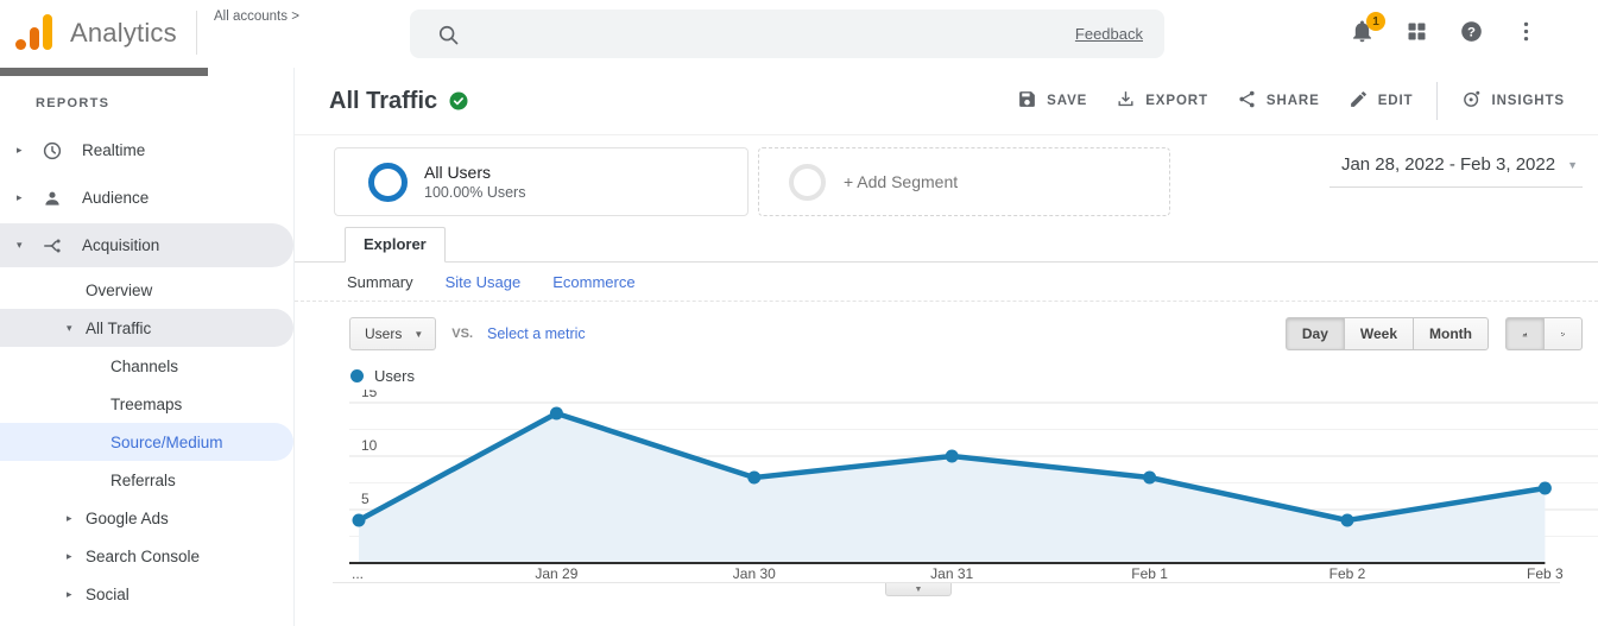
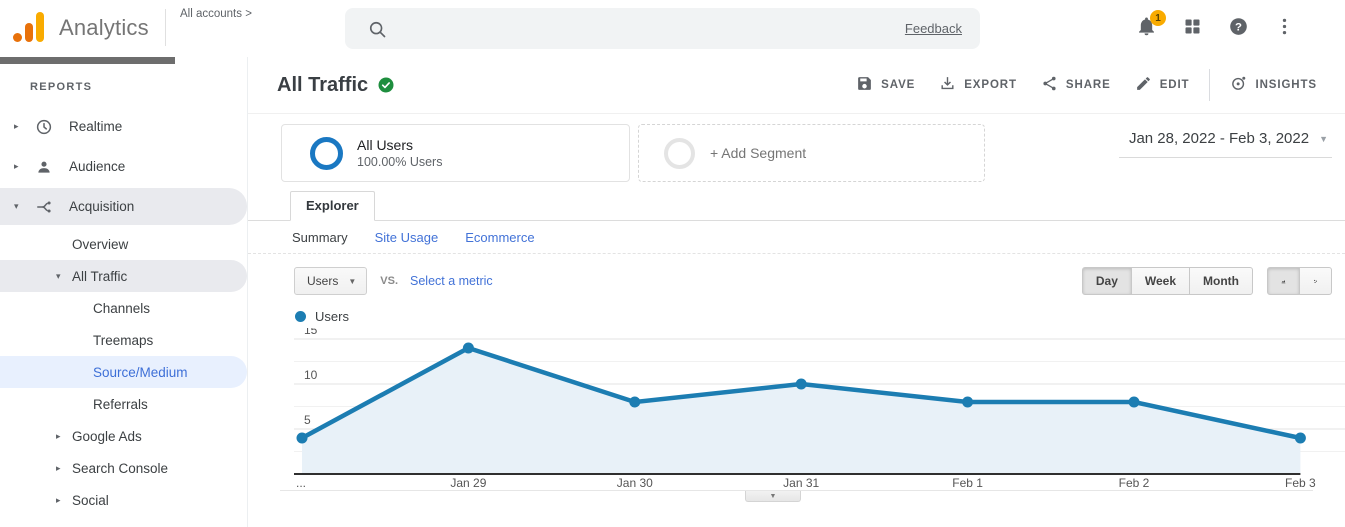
Feb 2: 4 -> 8
Feb 3: 7 -> 4
